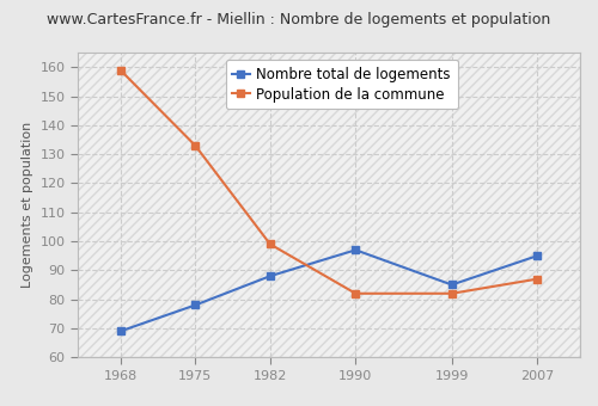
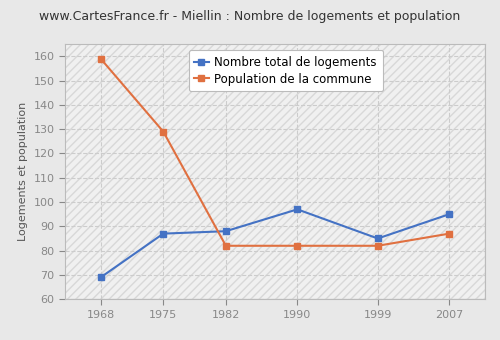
Nombre total de logements/1975: 78 -> 87
Population de la commune/1975: 133 -> 129
Population de la commune/1982: 99 -> 82
